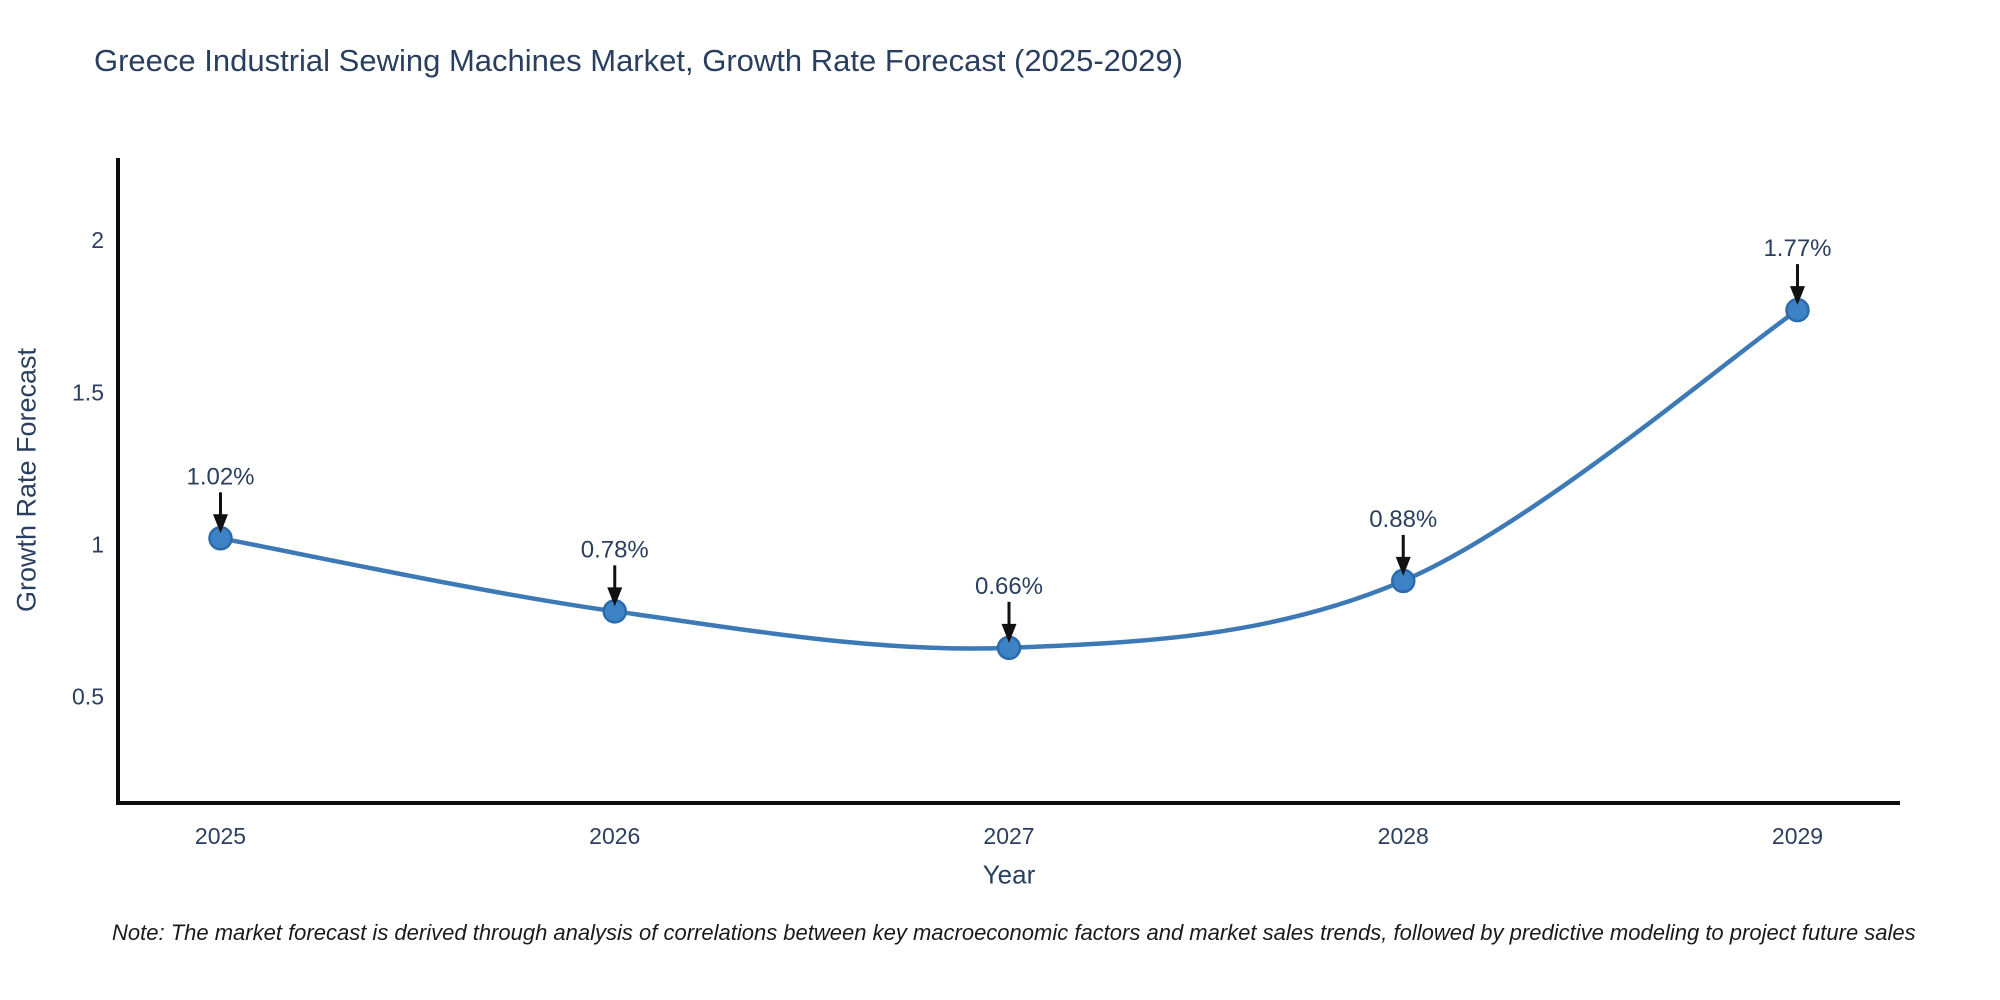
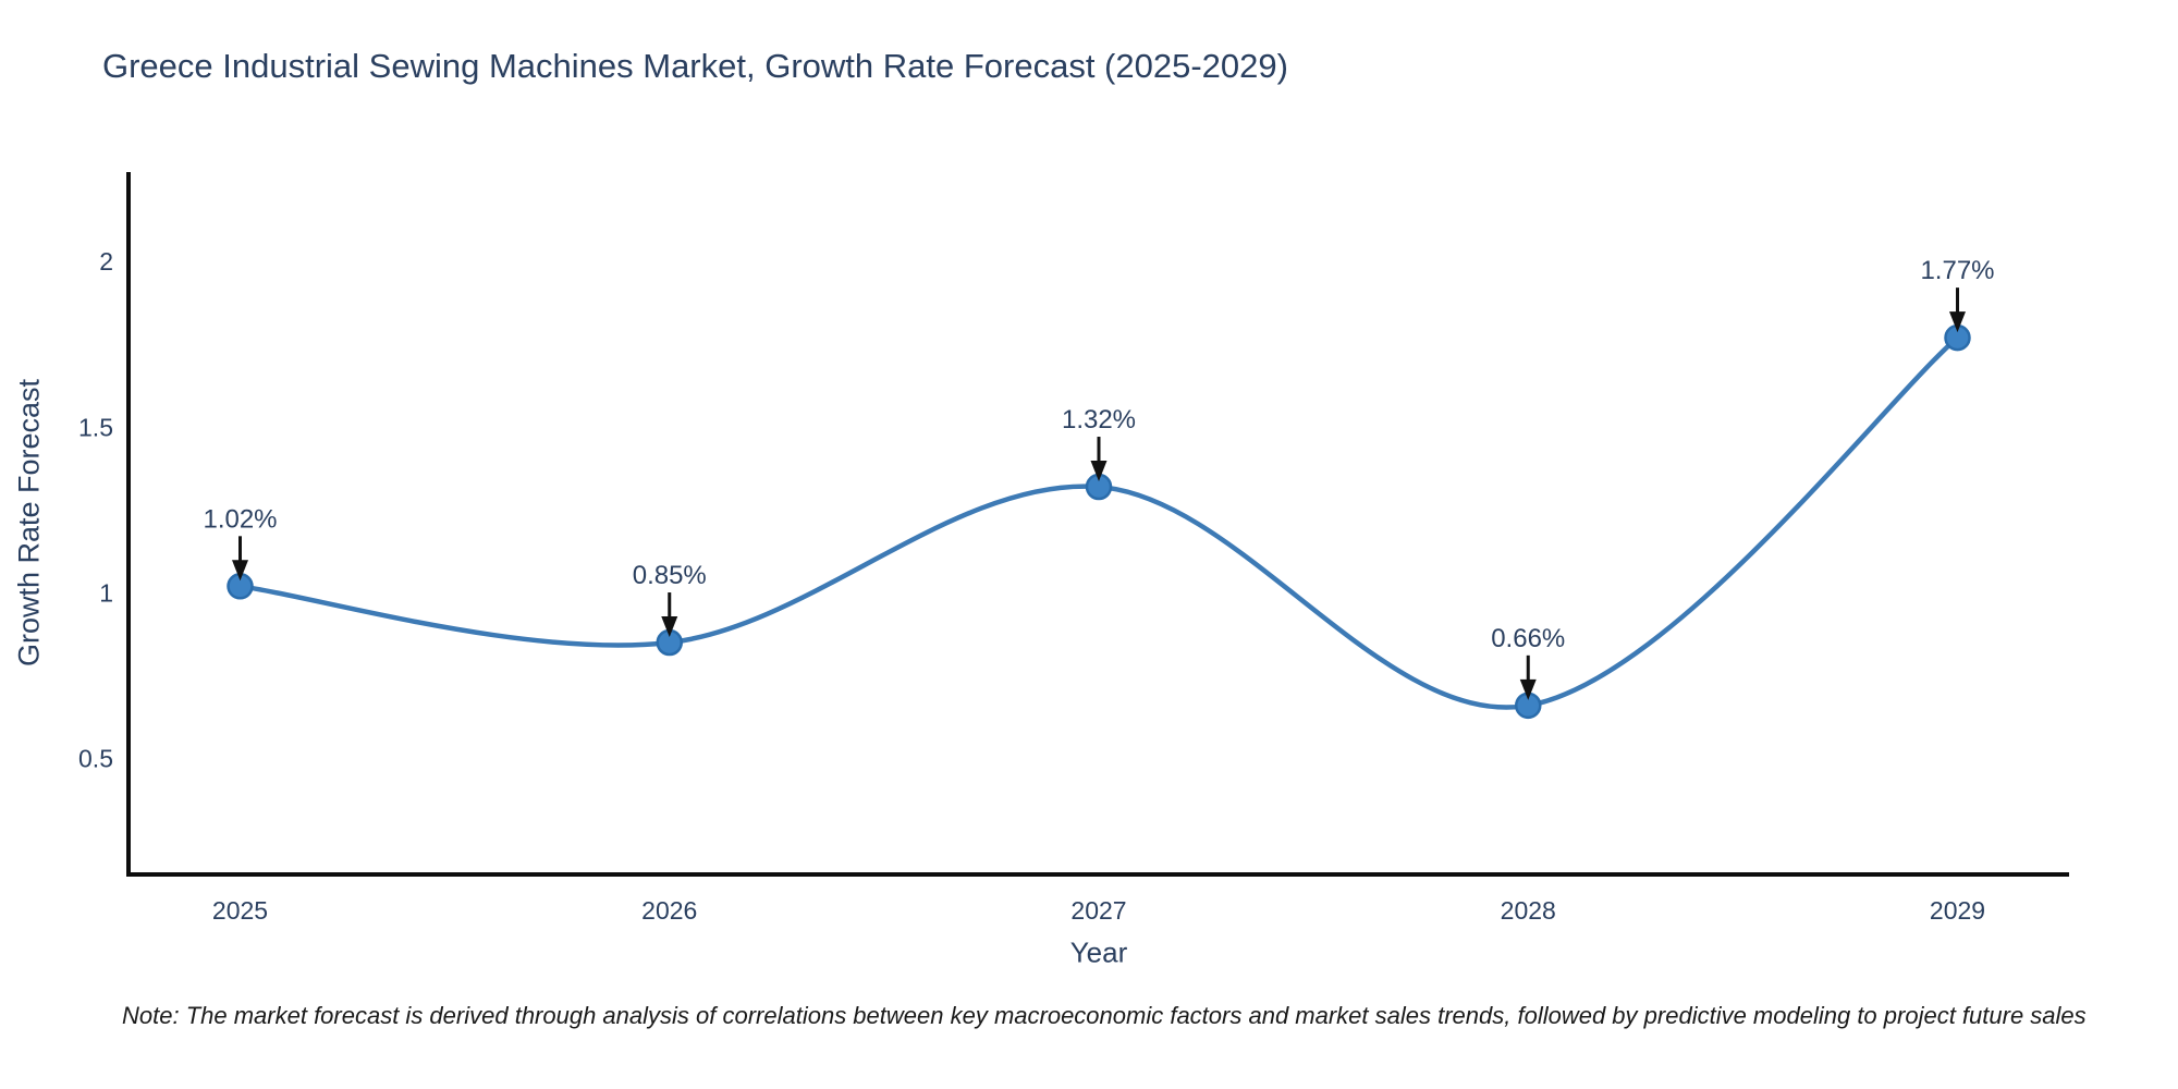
2026: 0.78% -> 0.85%
2027: 0.66% -> 1.32%
2028: 0.88% -> 0.66%
